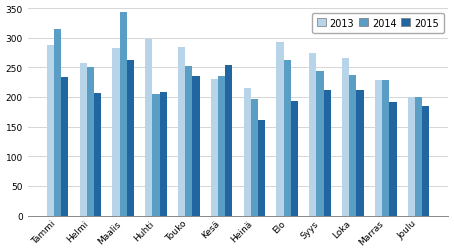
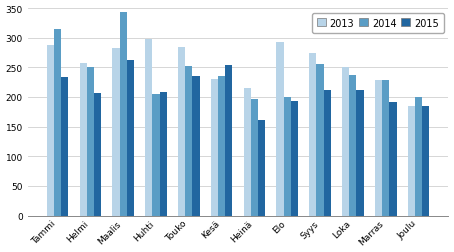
2014/Elo: 263 -> 200
2014/Syys: 243 -> 256
2013/Loka: 265 -> 250
2013/Joulu: 200 -> 184
